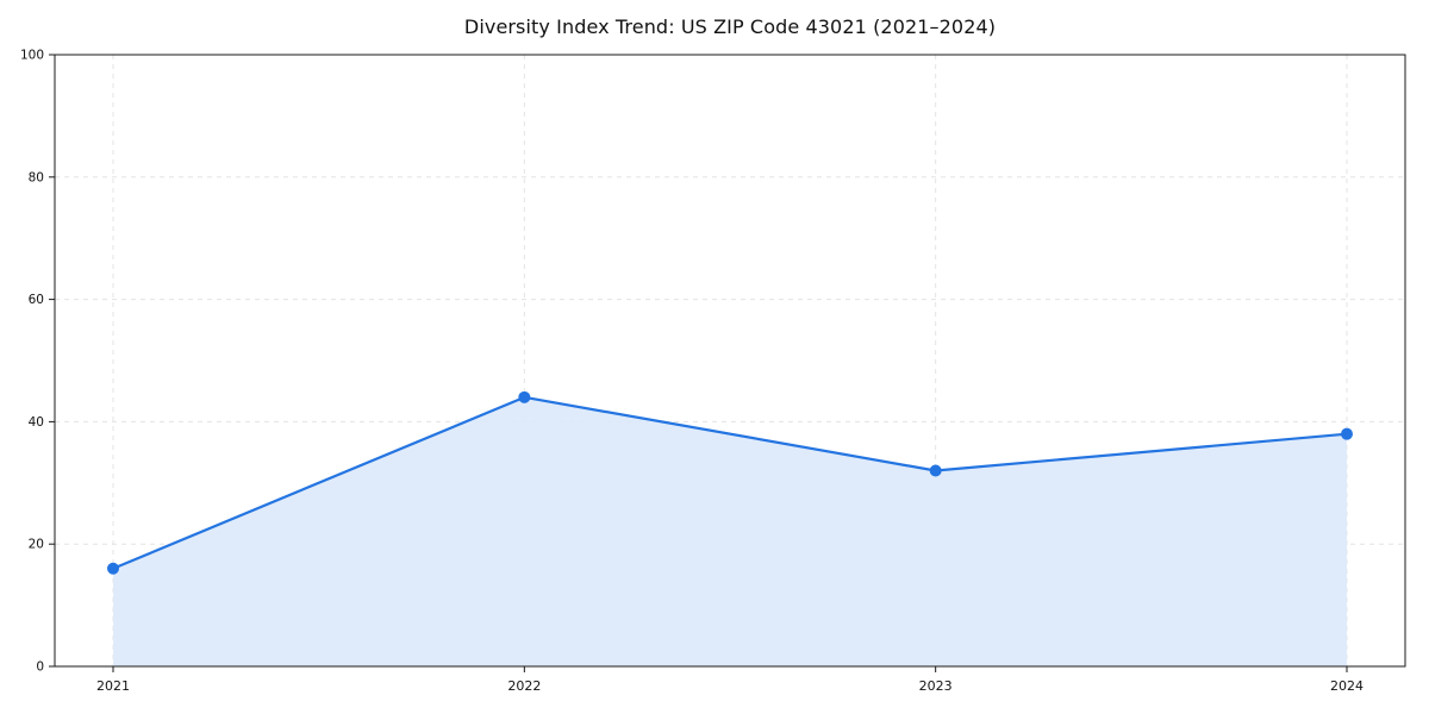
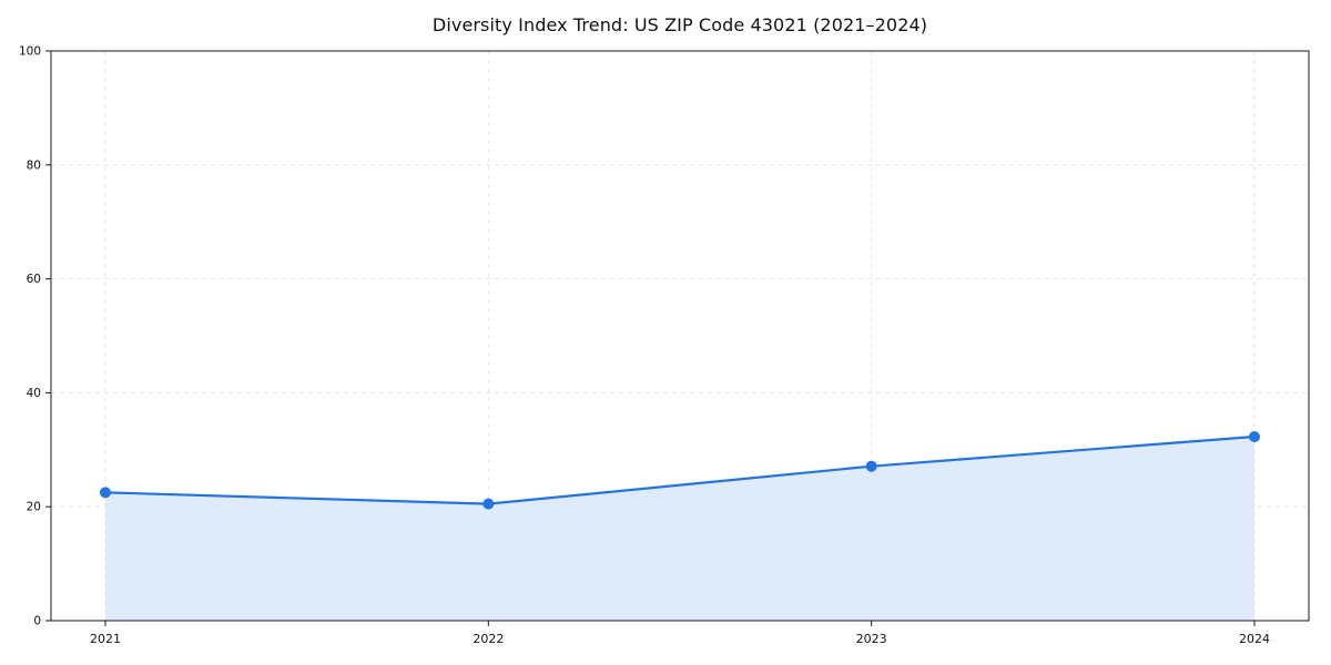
2021: 16 -> 22
2022: 44 -> 20
2023: 32 -> 27
2024: 38 -> 32
